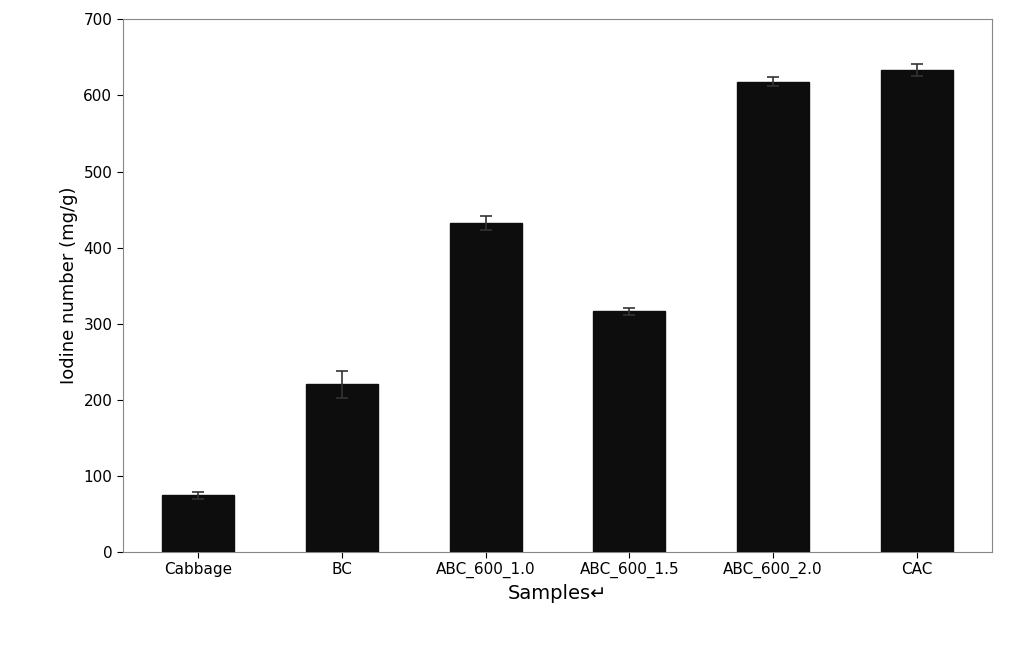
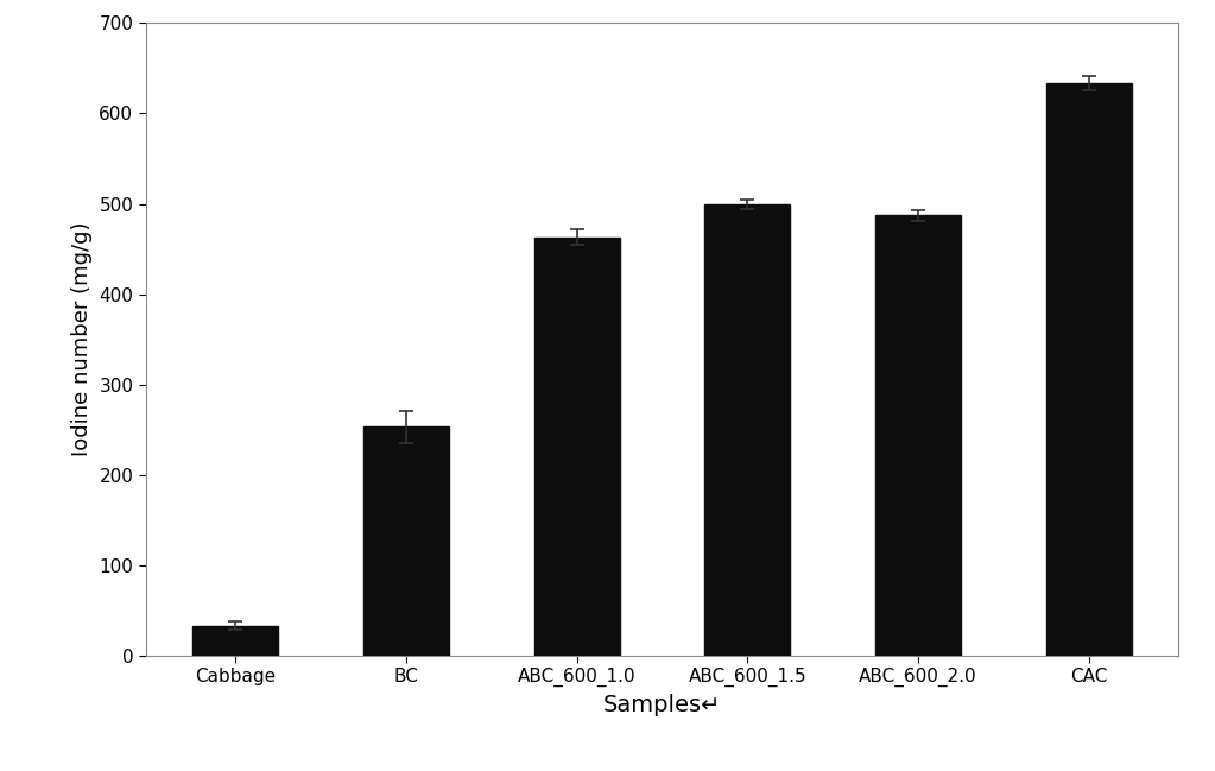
Cabbage: 74 -> 33
BC: 220 -> 253
ABC_600_1.0: 432 -> 463
ABC_600_1.5: 316 -> 499
ABC_600_2.0: 618 -> 487
